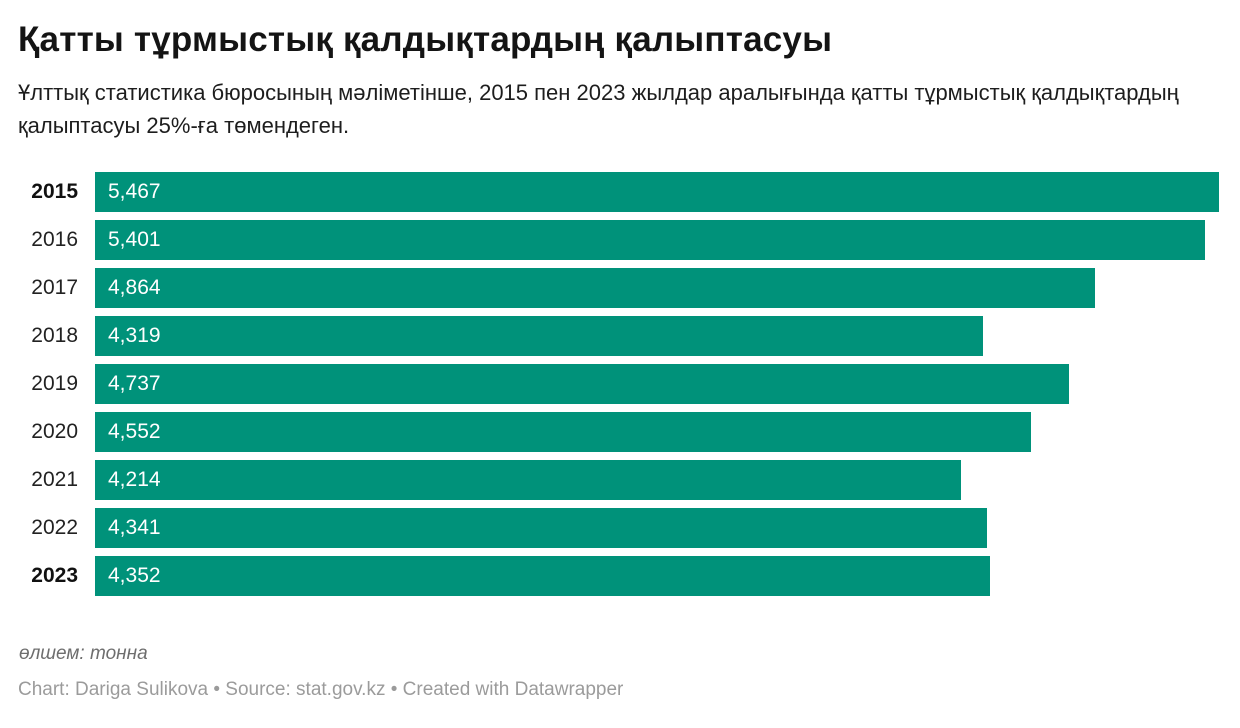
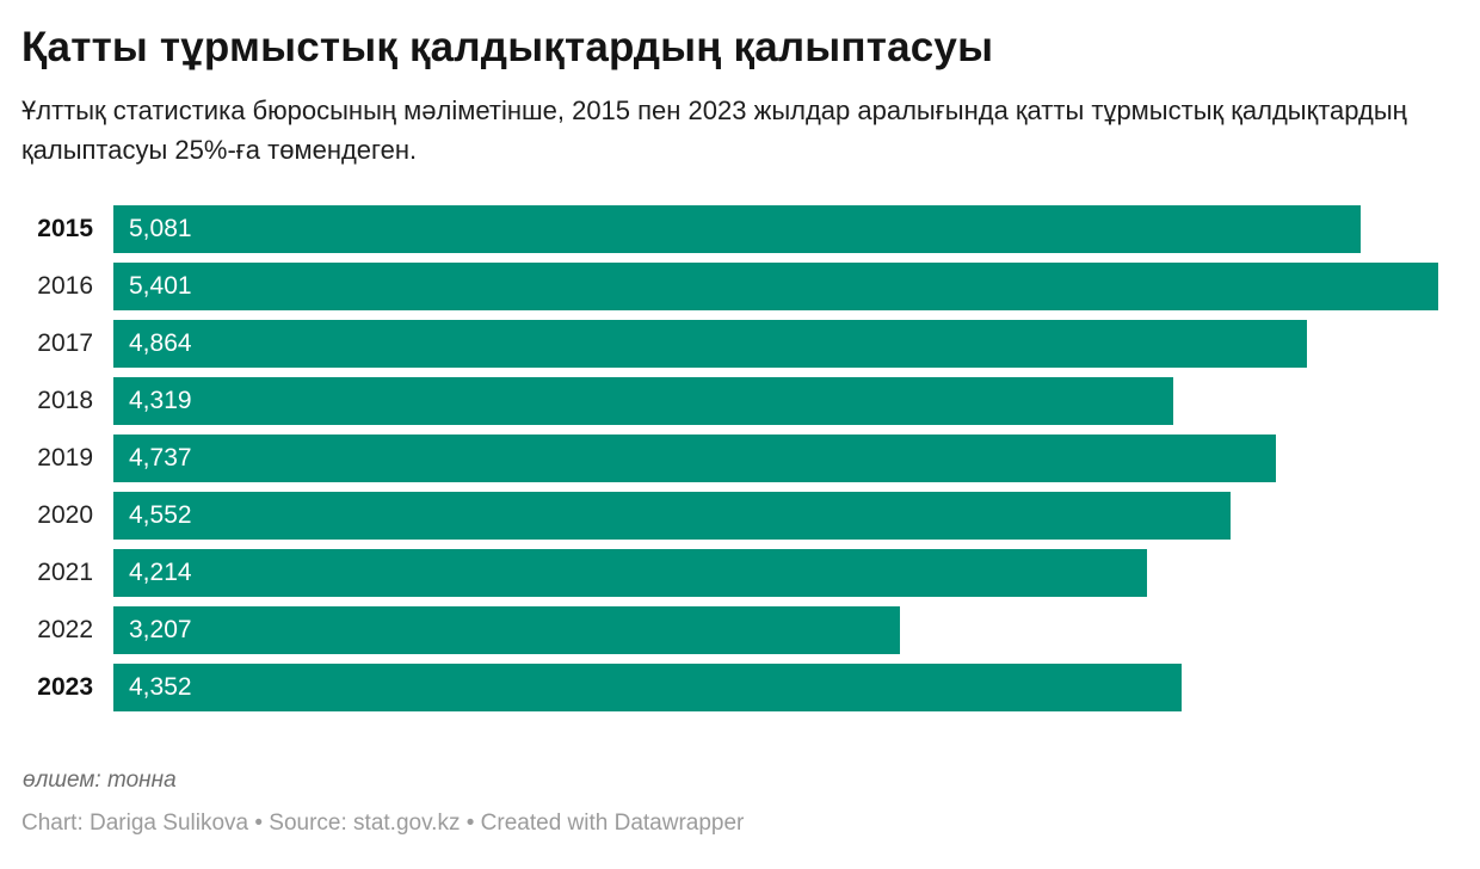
2015: 5,467 -> 5,081
2022: 4,341 -> 3,207
